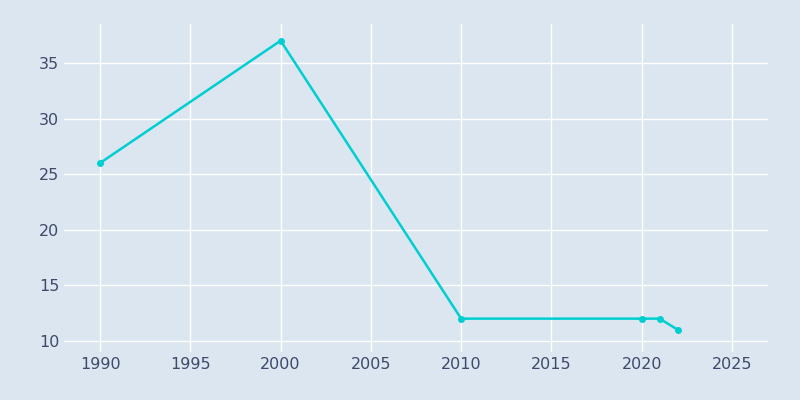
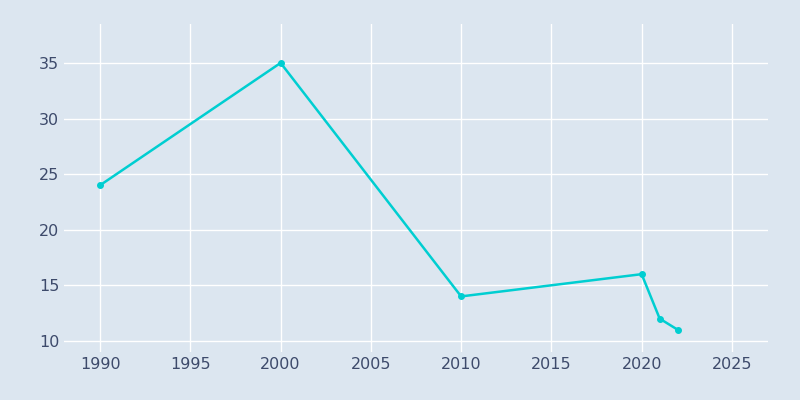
1990: 26 -> 24
2000: 37 -> 35
2010: 12 -> 14
2020: 12 -> 16
